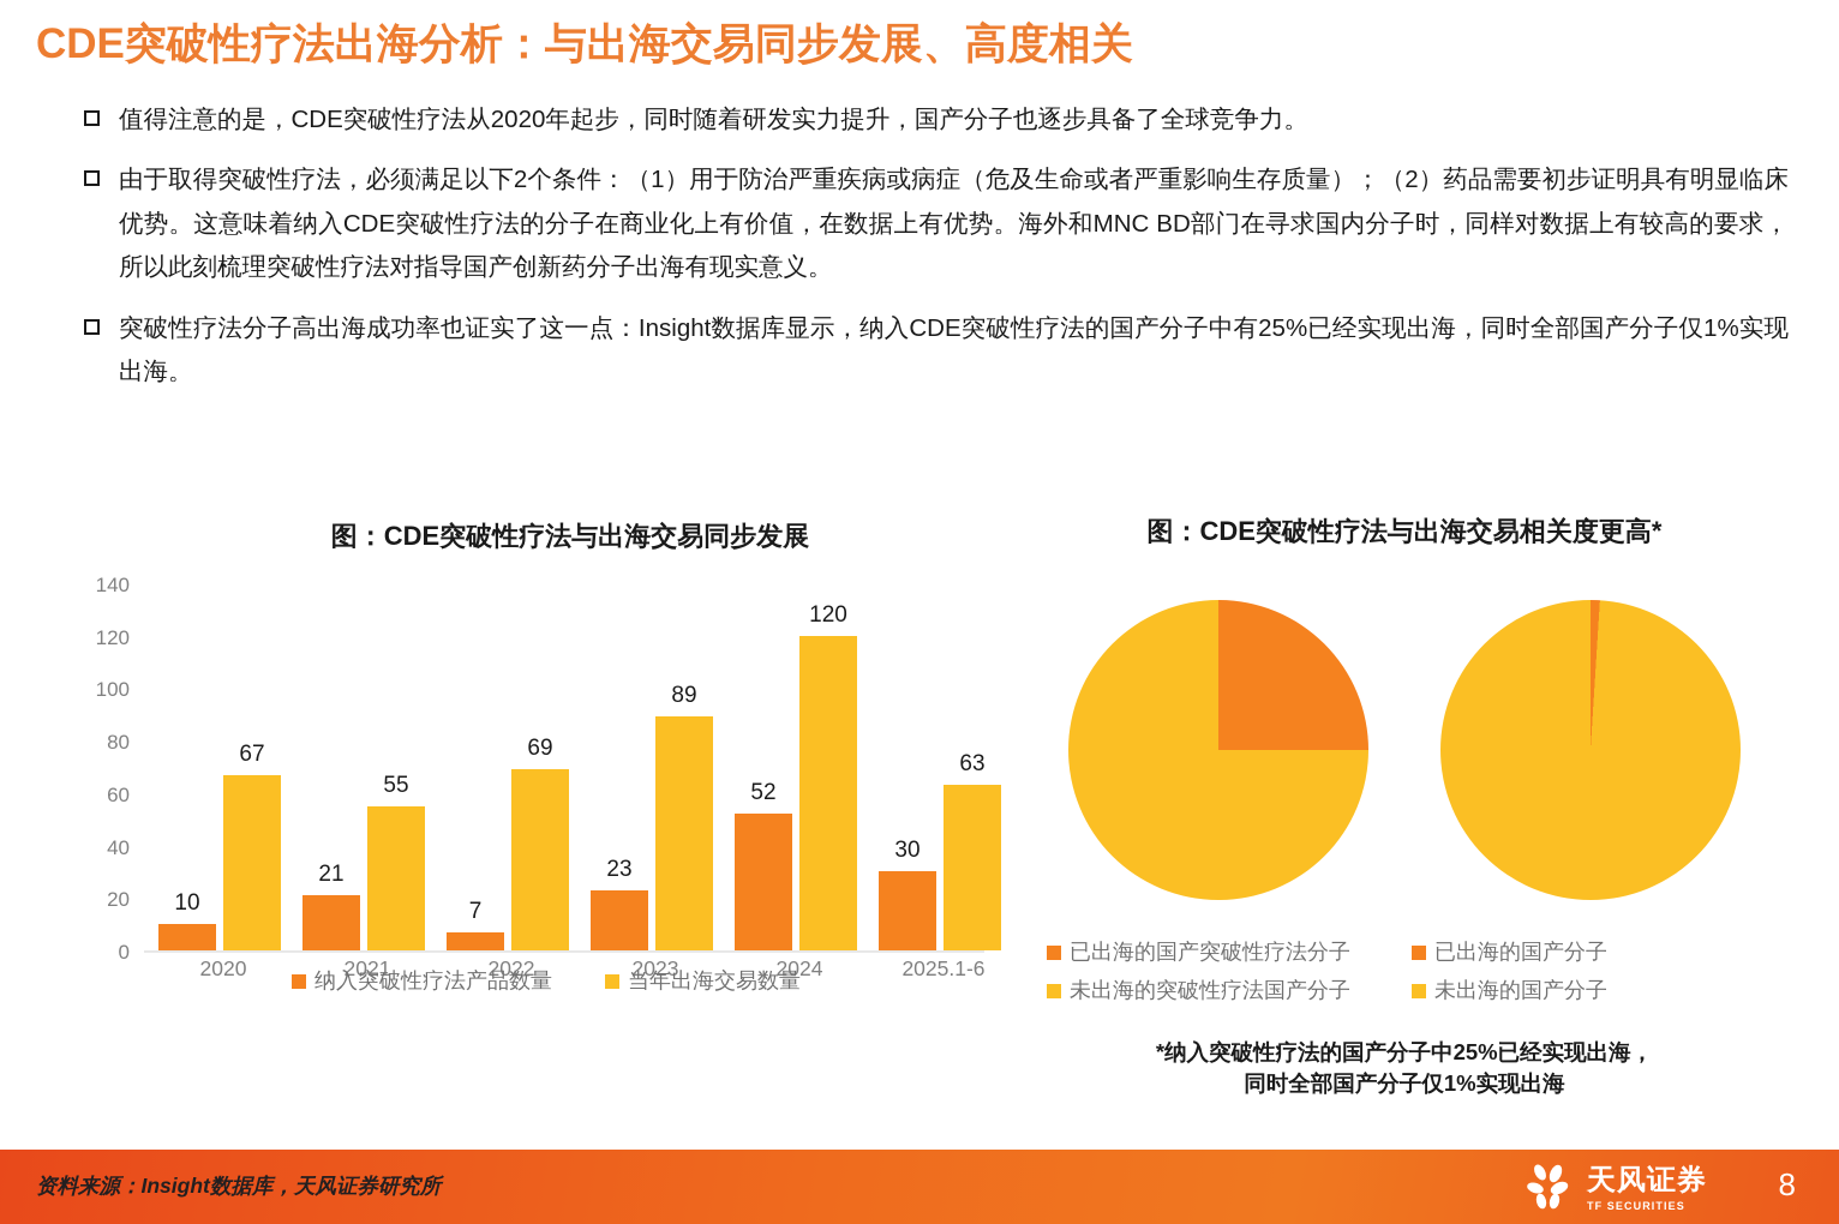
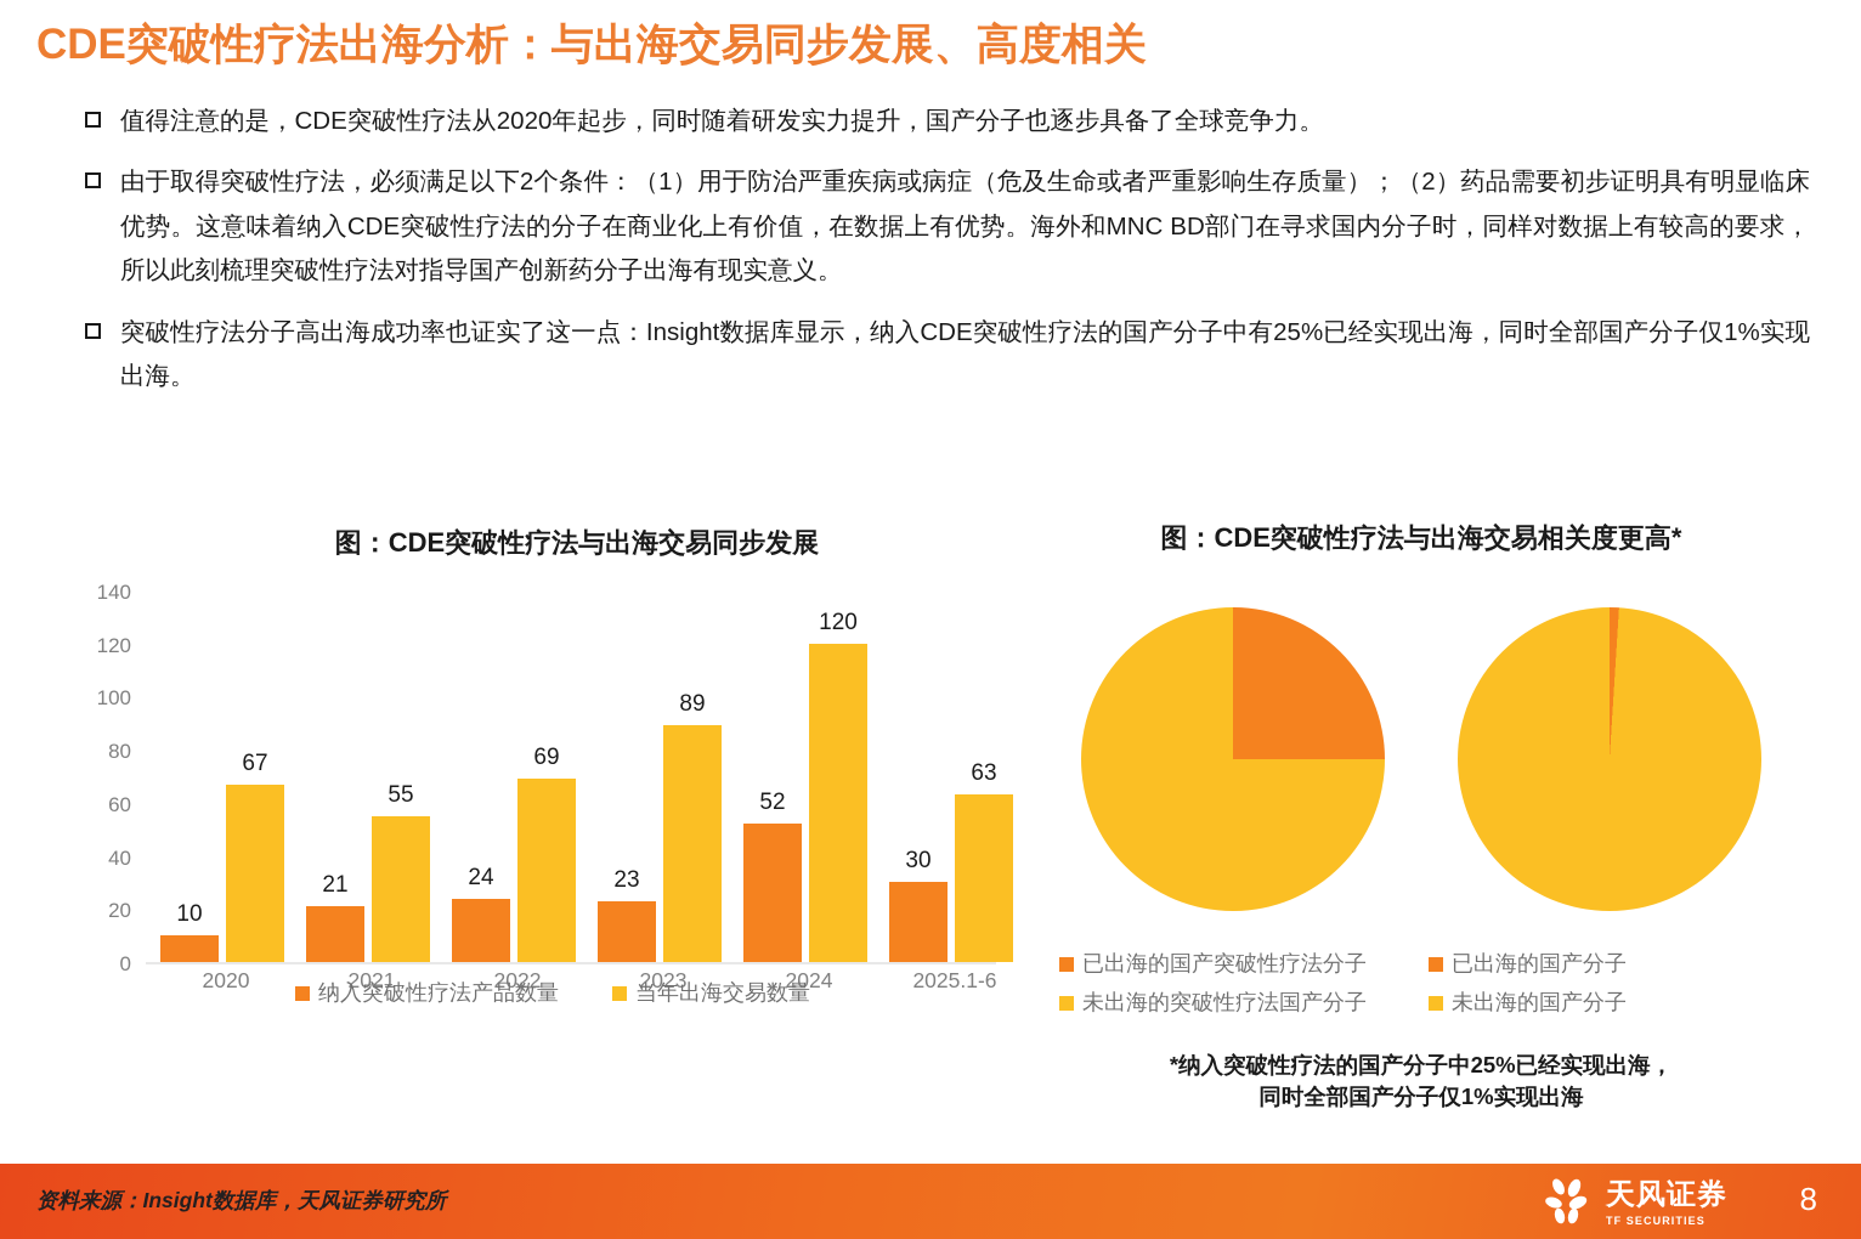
图：CDE突破性疗法与出海交易同步发展/纳入突破性疗法产品数量/2022: 7 -> 24
